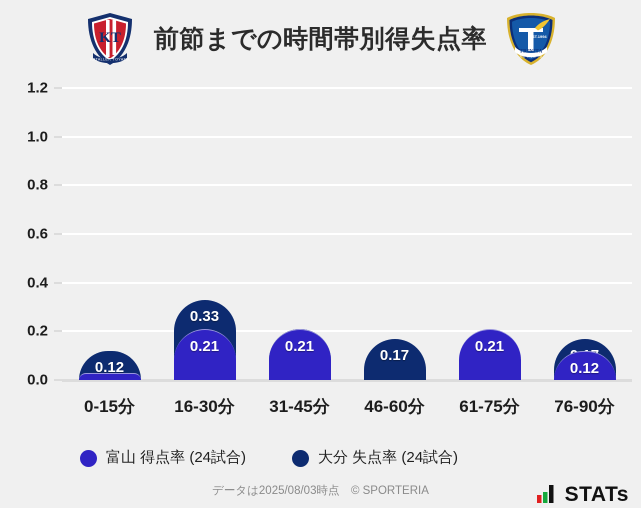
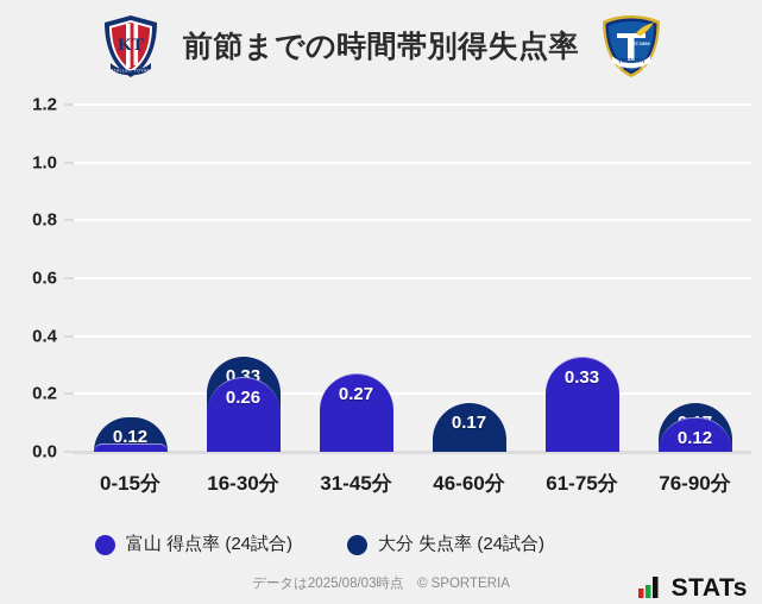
富山 得点率 (24試合)/16-30分: 0.21 -> 0.26
富山 得点率 (24試合)/31-45分: 0.21 -> 0.27
富山 得点率 (24試合)/61-75分: 0.21 -> 0.33
